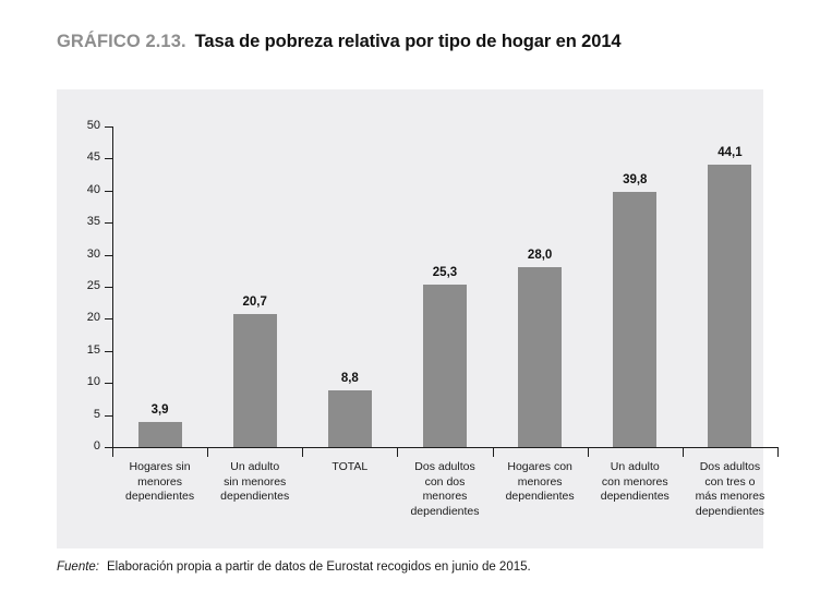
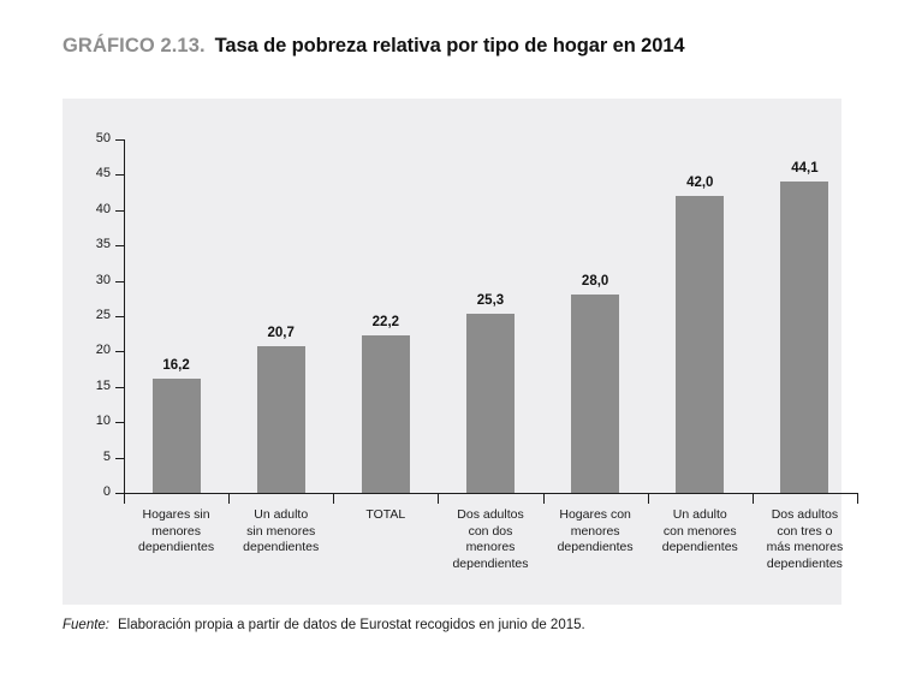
Hogares sin menores dependientes: 3,9 -> 16,2
TOTAL: 8,8 -> 22,2
Un adulto con menores dependientes: 39,8 -> 42,0
